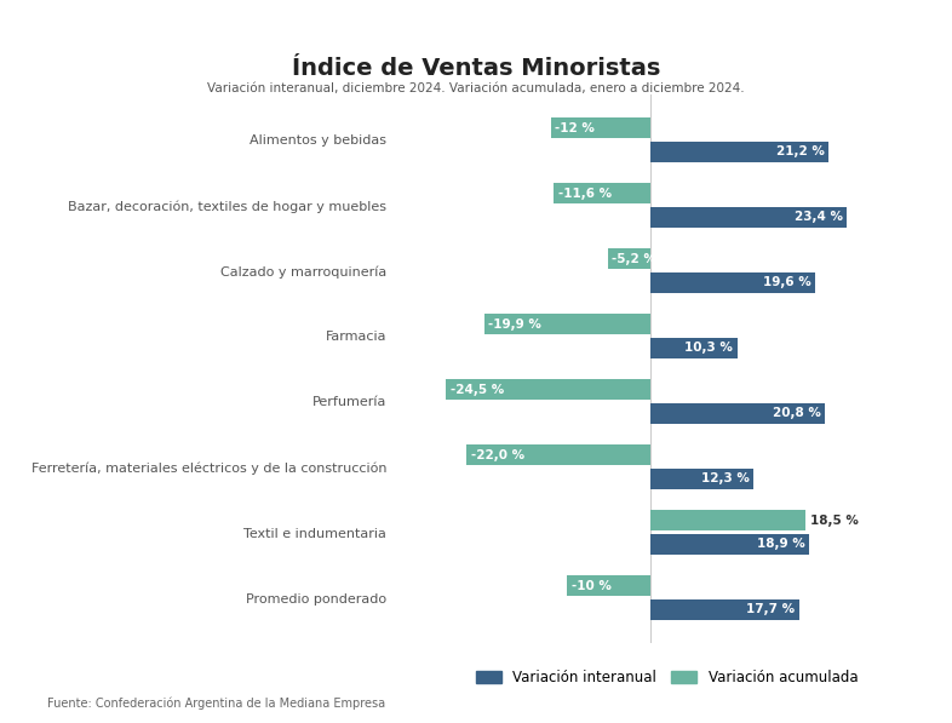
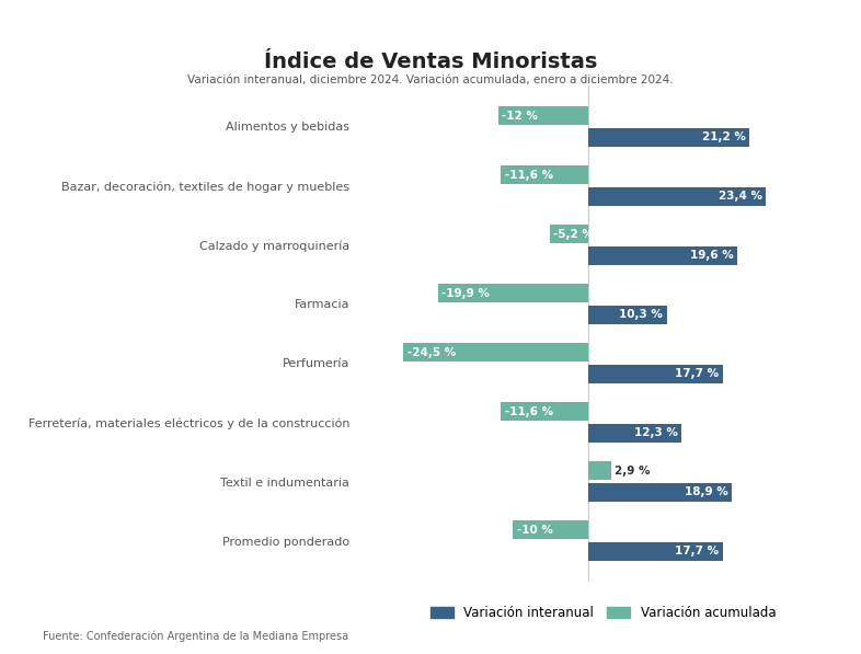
Variación interanual/Perfumería: 20,8 -> 17,7
Variación acumulada/Ferretería, materiales eléctricos y de la construcción: -22,0 -> -11,6
Variación acumulada/Textil e indumentaria: 18,5 -> 2,9
